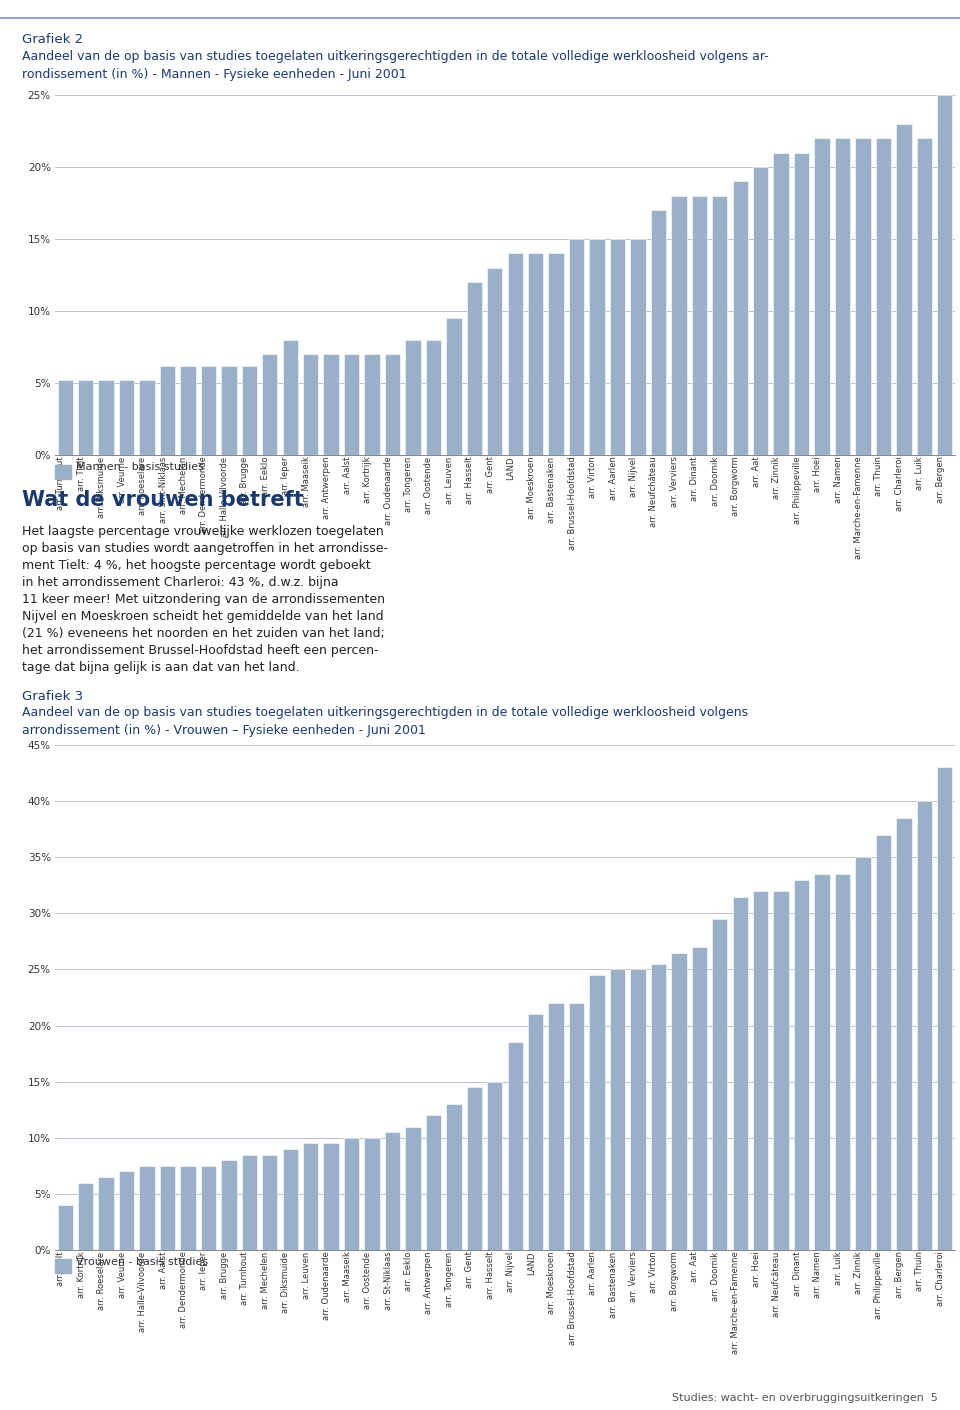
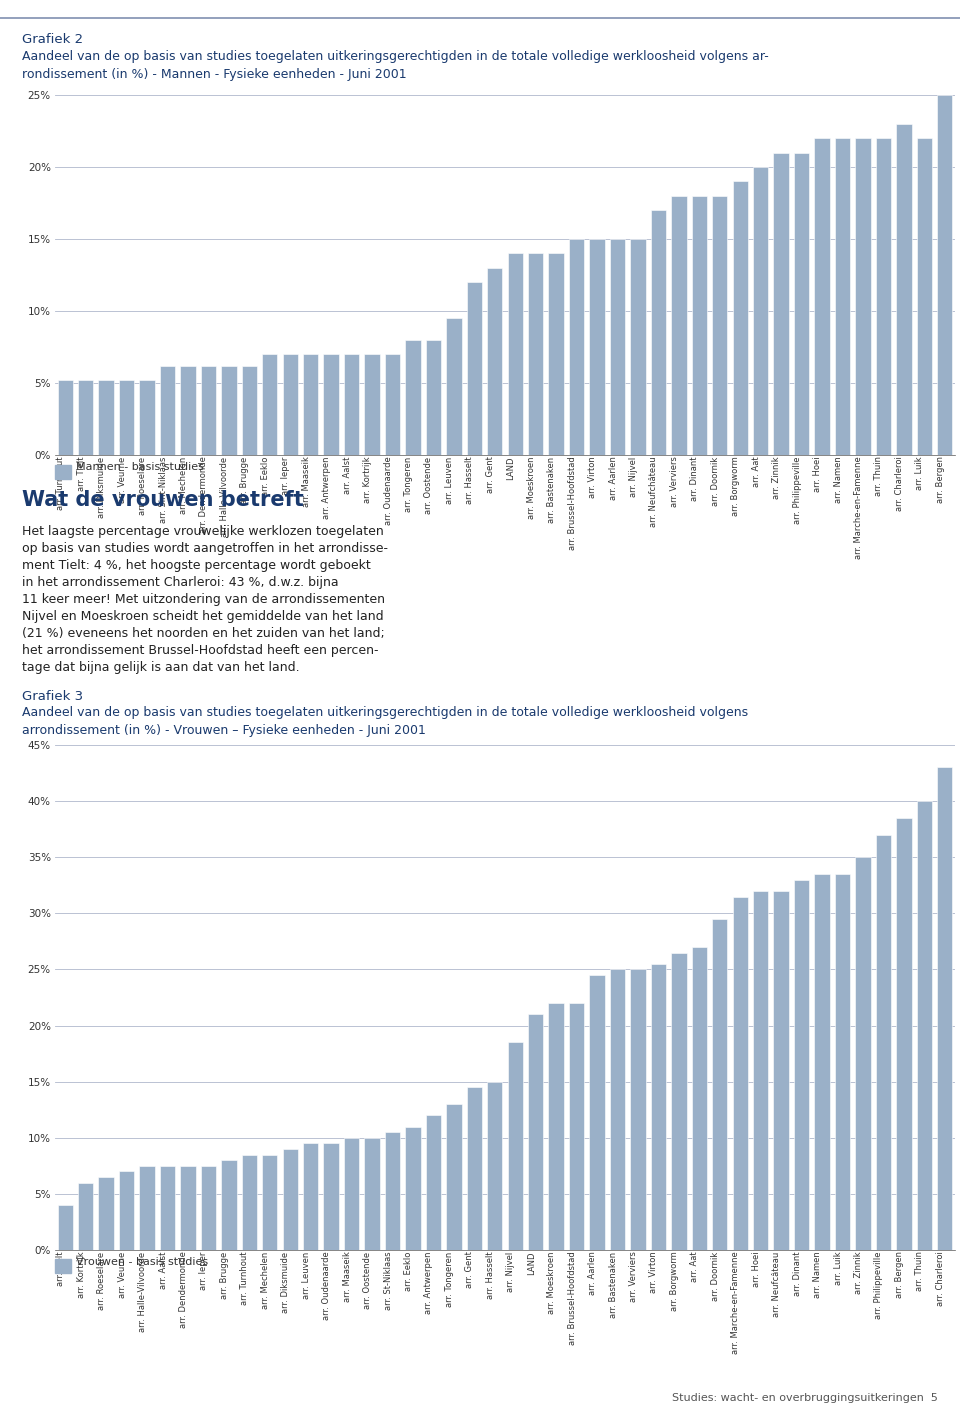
arr. Ieper: 8.0% -> 7.0%
